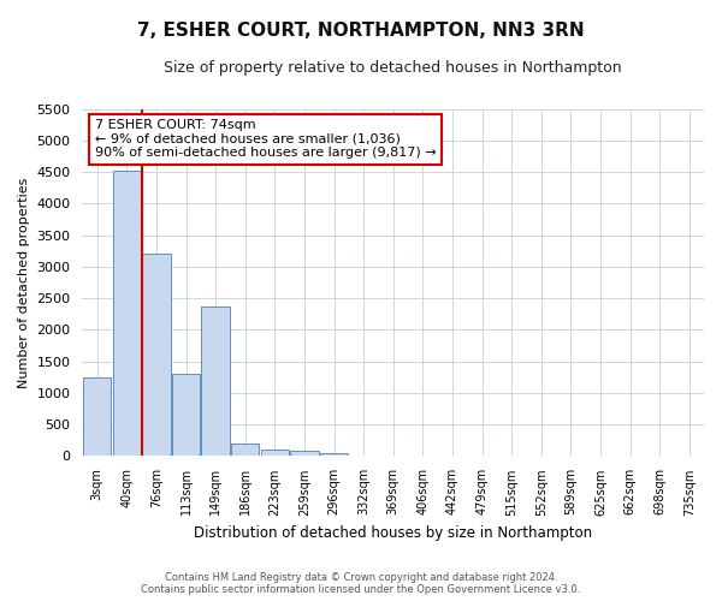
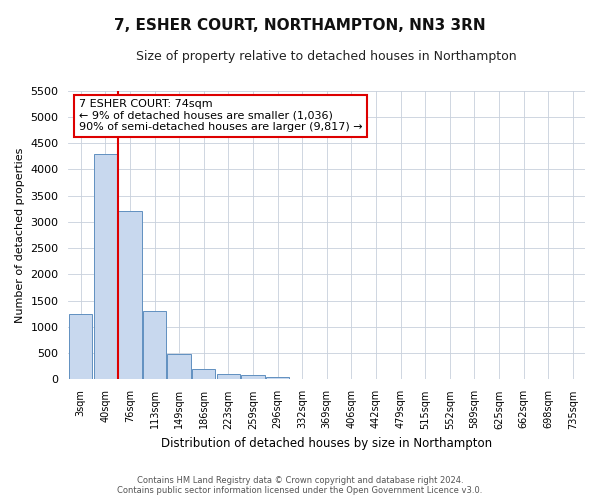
40sqm: 4520 -> 4300
149sqm: 2360 -> 480
